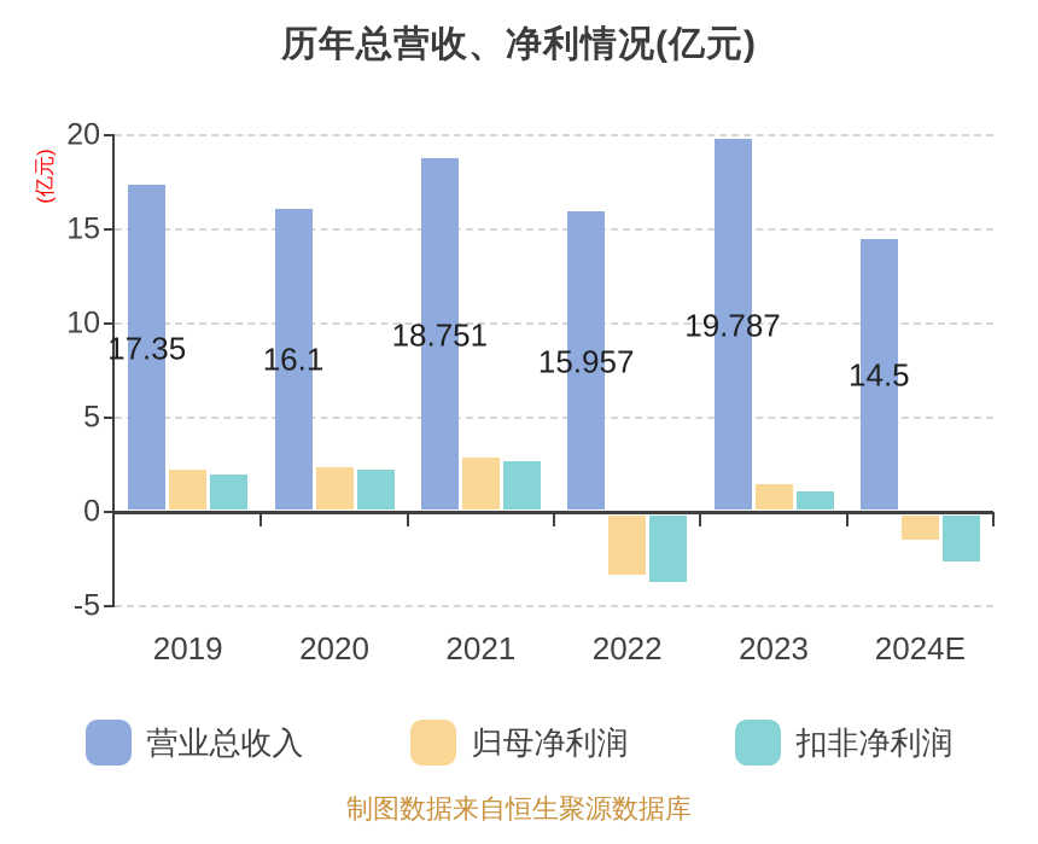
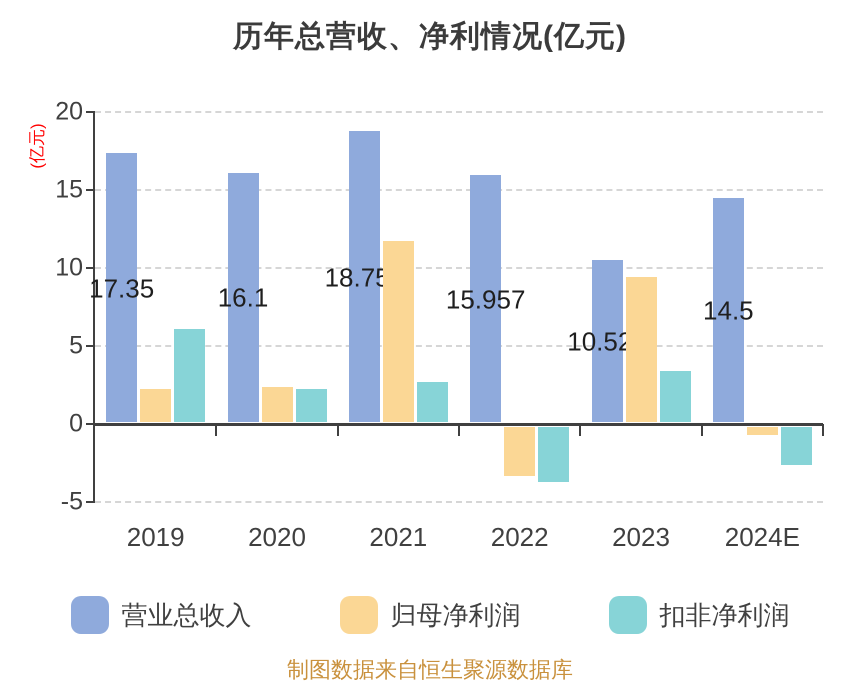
扣非净利润/2019: 2.0 -> 6.1
归母净利润/2021: 2.9 -> 11.7
营业总收入/2023: 19.787 -> 10.521
归母净利润/2023: 1.5 -> 9.4
扣非净利润/2023: 1.1 -> 3.4
归母净利润/2024E: -1.5 -> -0.7
